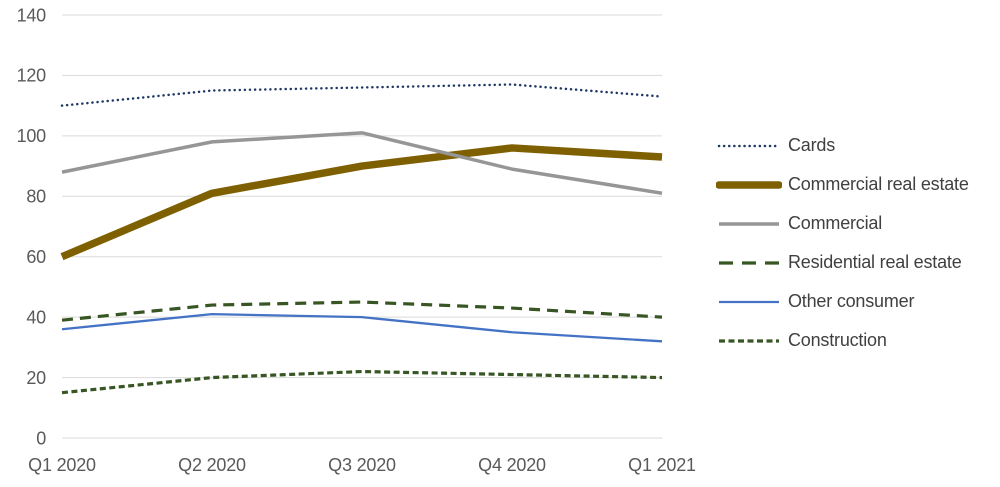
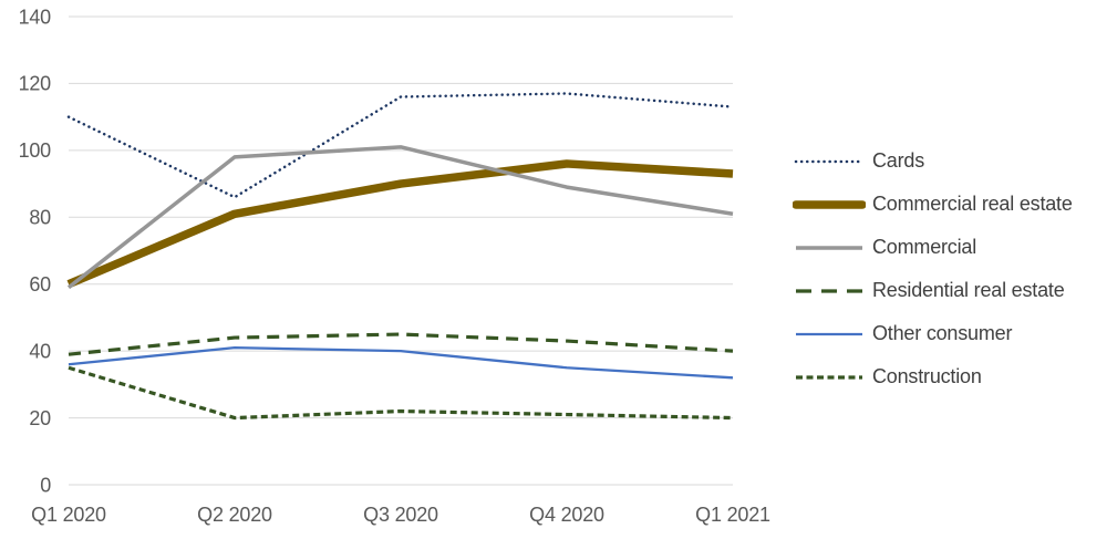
Commercial/Q1 2020: 88 -> 59
Construction/Q1 2020: 15 -> 35
Cards/Q2 2020: 115 -> 86
